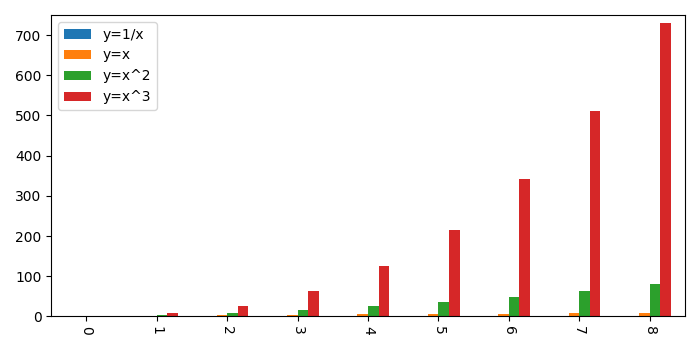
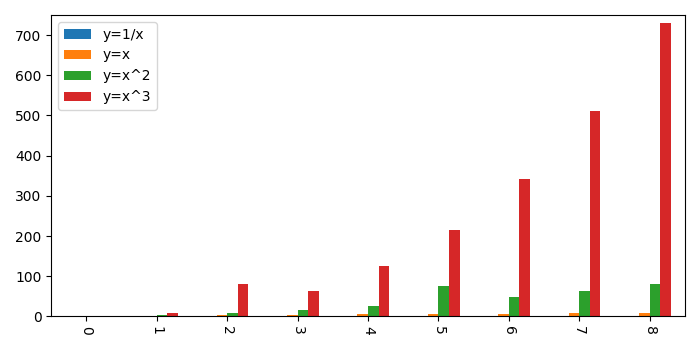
y=x^3/2: 27 -> 80
y=x^2/5: 36 -> 75
